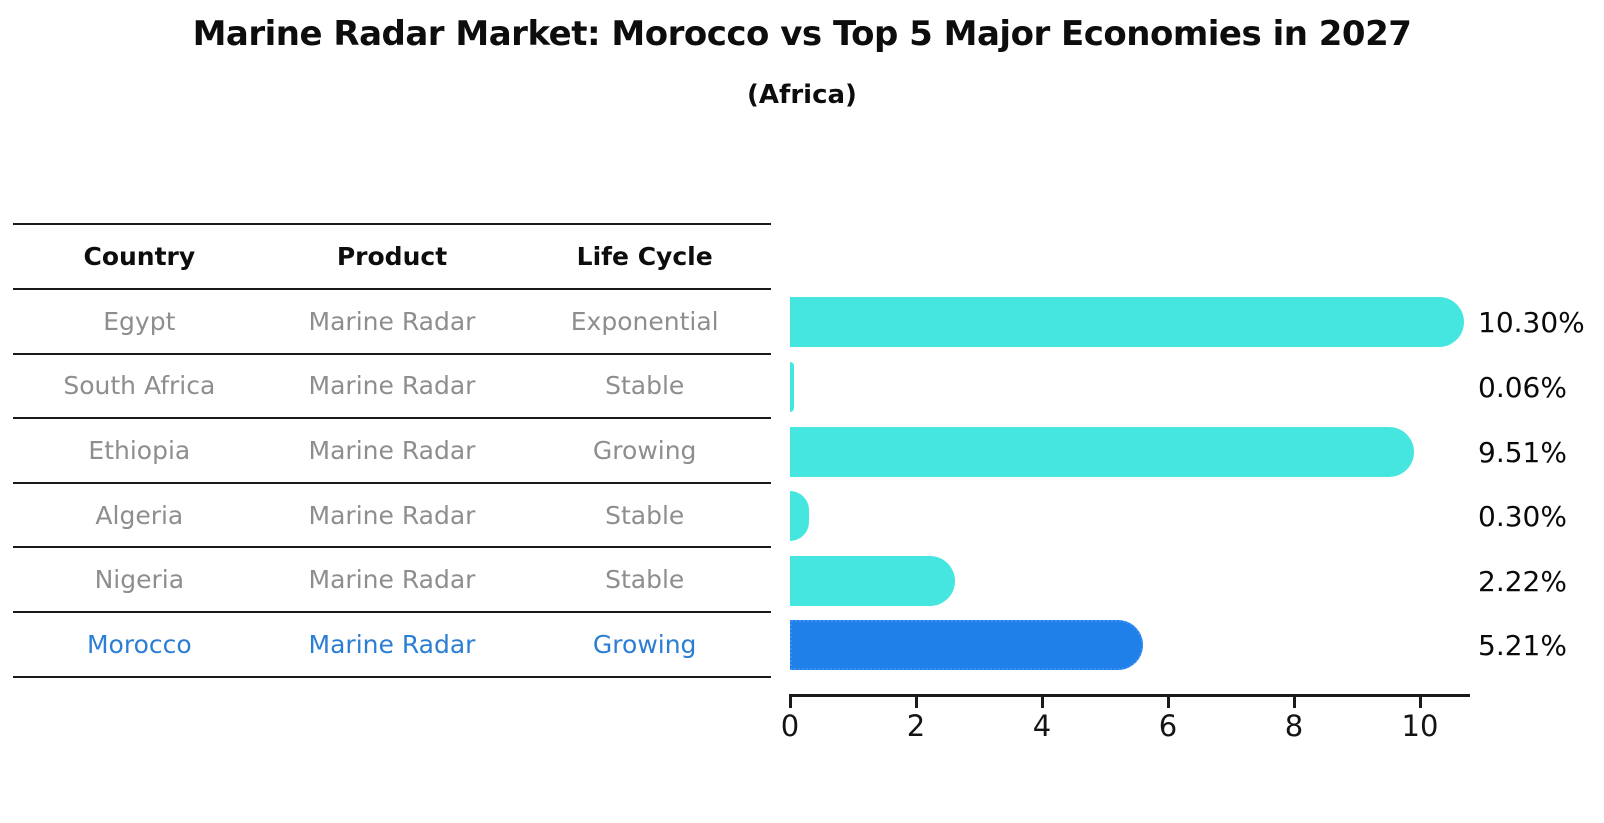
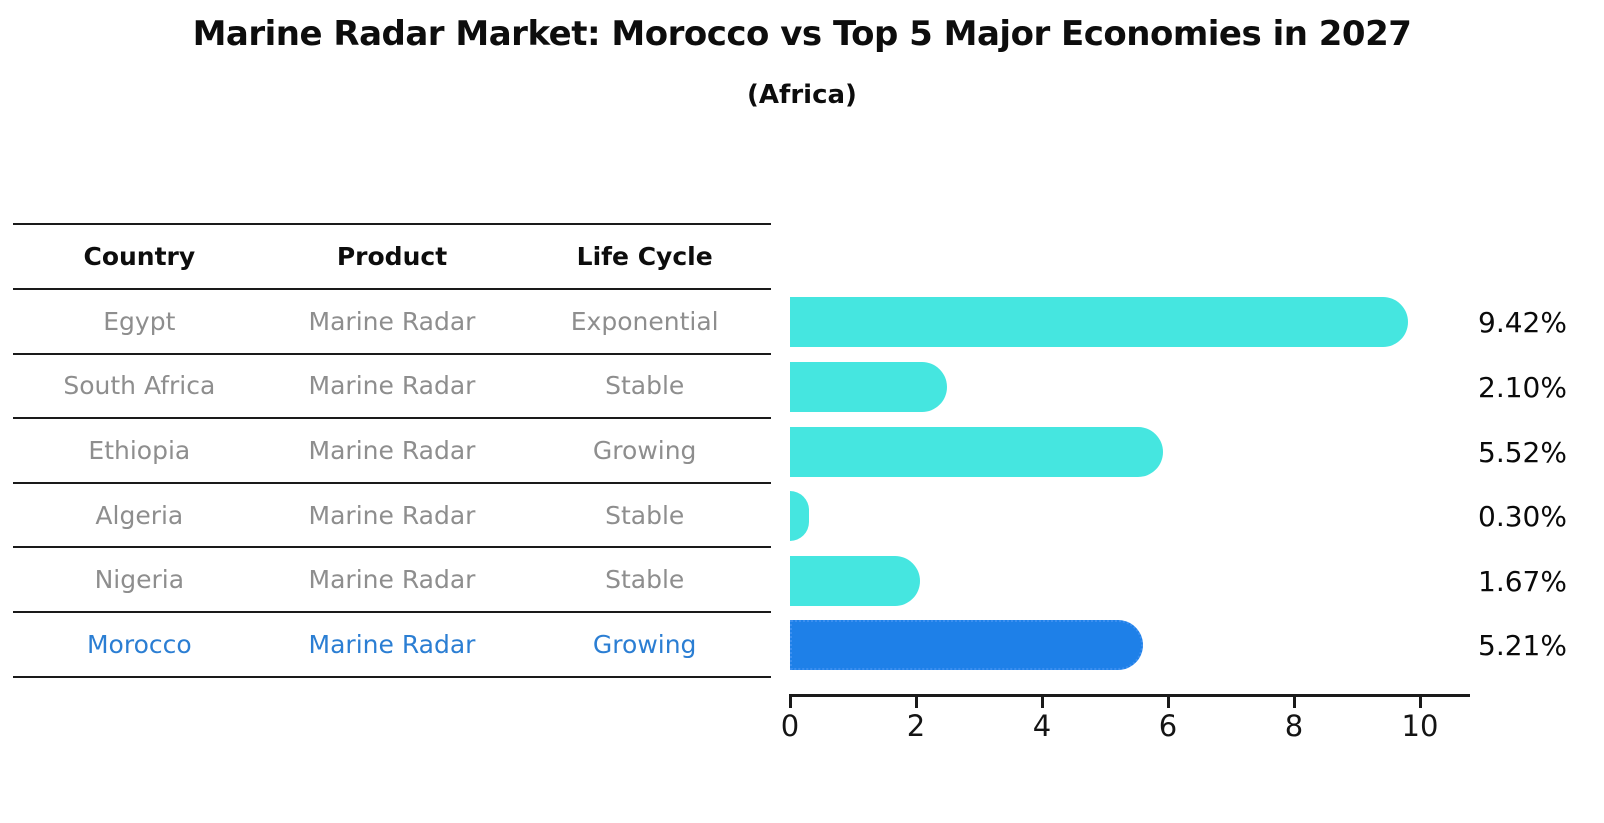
Egypt: 10.30% -> 9.42%
South Africa: 0.06% -> 2.10%
Ethiopia: 9.51% -> 5.52%
Nigeria: 2.22% -> 1.67%
